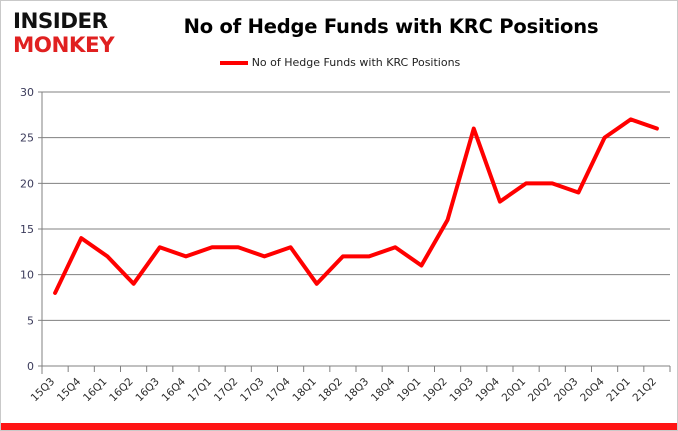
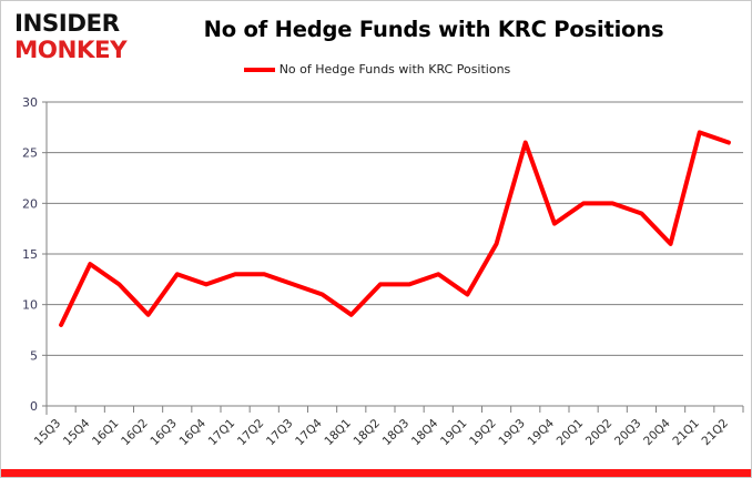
17Q4: 13 -> 11
20Q4: 25 -> 16
